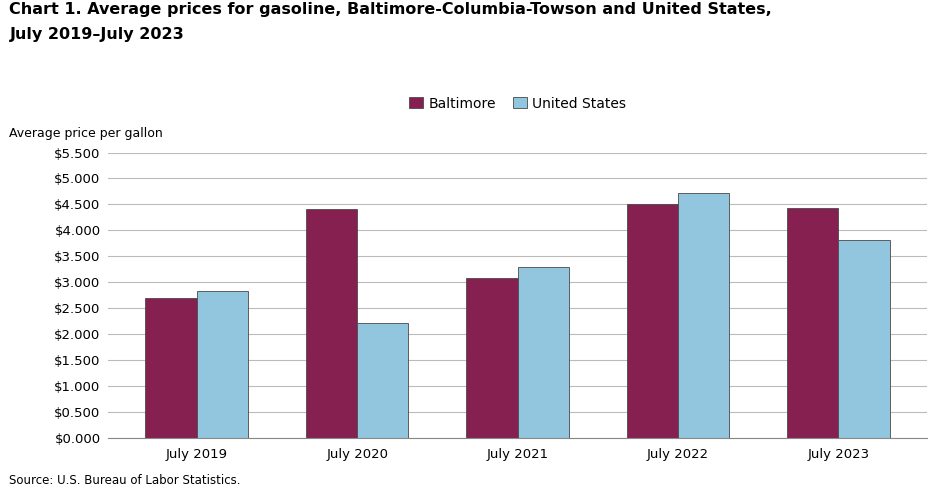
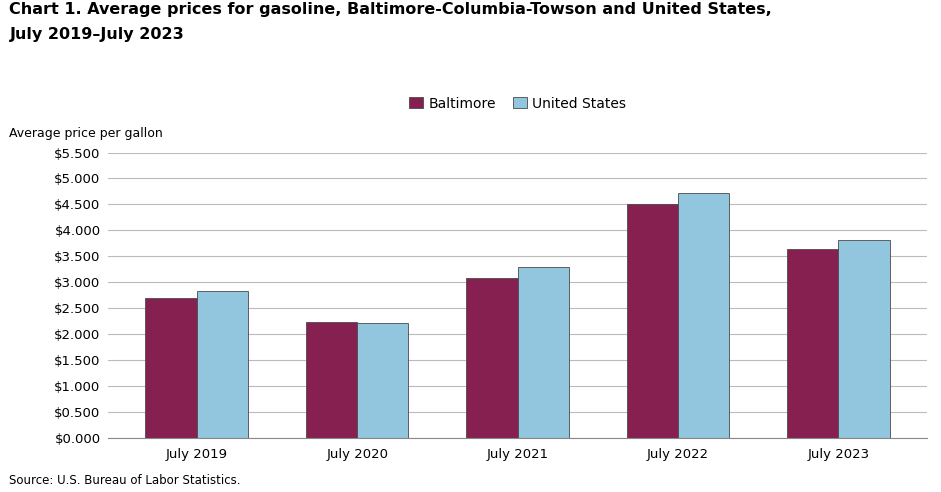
Baltimore/July 2020: $4.42 -> $2.23
Baltimore/July 2023: $4.44 -> $3.65
